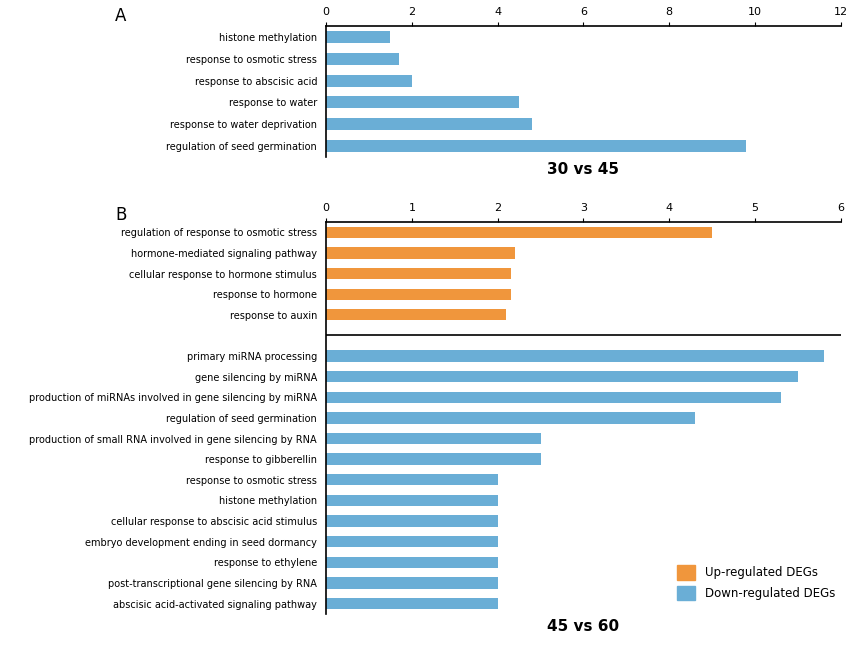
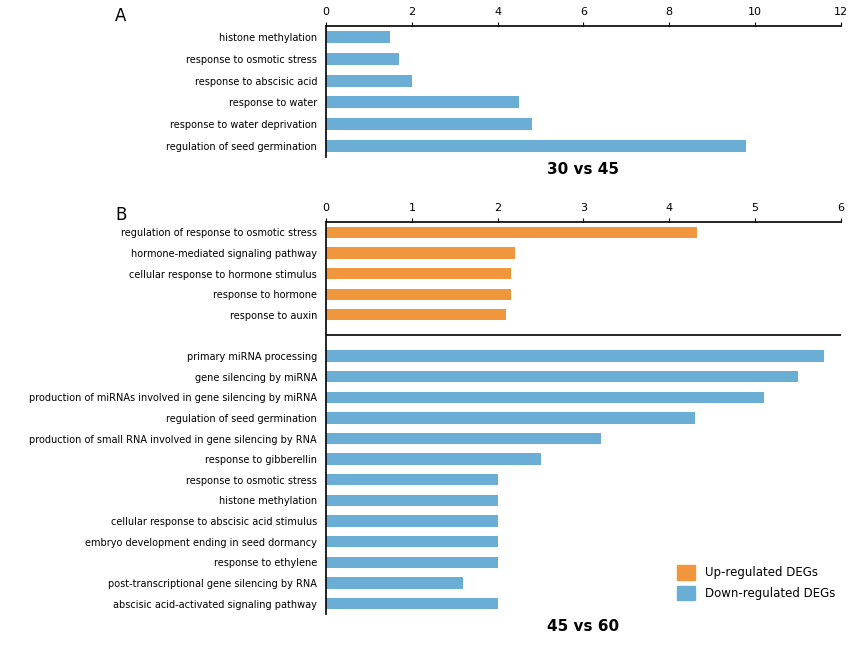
Up-regulated DEGs/regulation of response to osmotic stress: 4.50 -> 4.32
Down-regulated DEGs/production of miRNAs involved in gene silencing by miRNA: 5.3 -> 5.1
Down-regulated DEGs/production of small RNA involved in gene silencing by RNA: 2.5 -> 3.2
Down-regulated DEGs/post-transcriptional gene silencing by RNA: 2.0 -> 1.6
